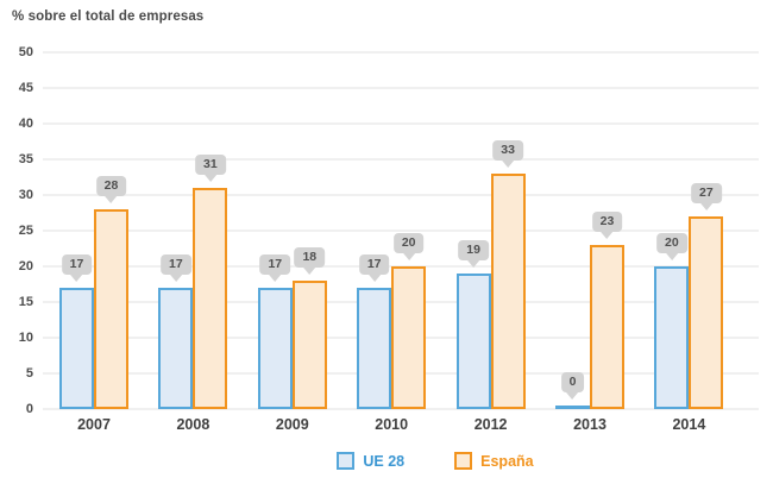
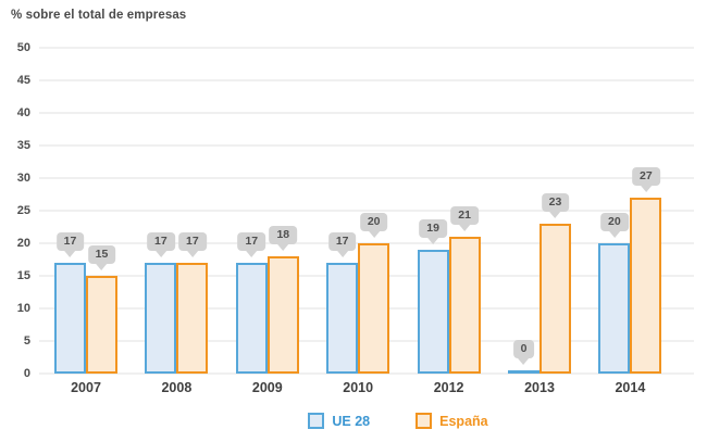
España/2007: 28 -> 15
España/2008: 31 -> 17
España/2012: 33 -> 21
